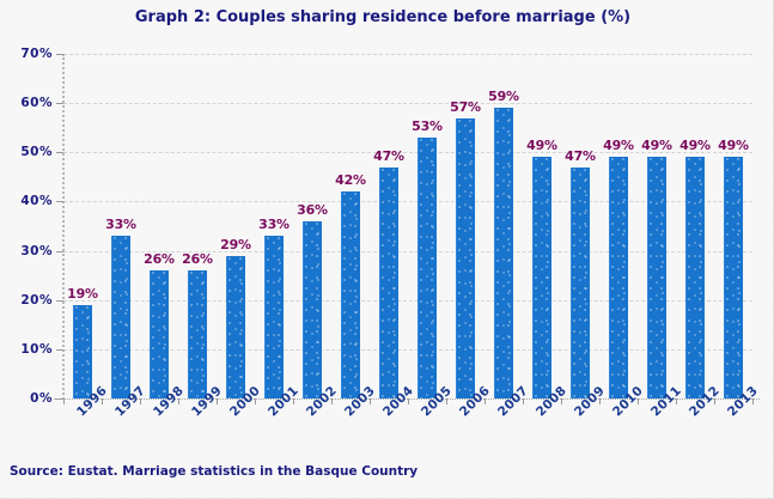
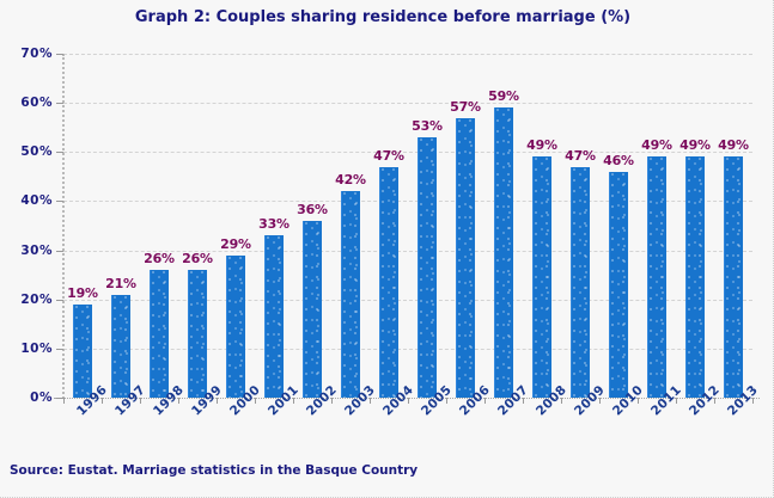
1997: 33% -> 21%
2010: 49% -> 46%
